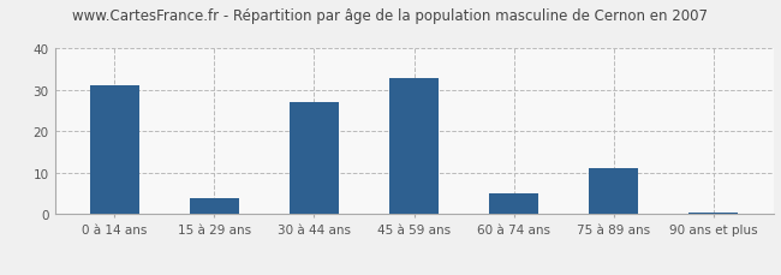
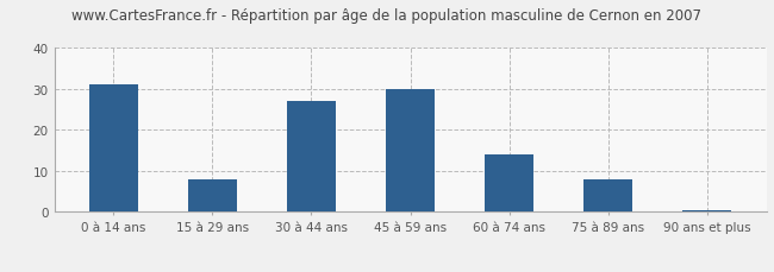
15 à 29 ans: 4.0 -> 8.0
45 à 59 ans: 33.0 -> 30.0
60 à 74 ans: 5.0 -> 14.0
75 à 89 ans: 11.0 -> 8.0
